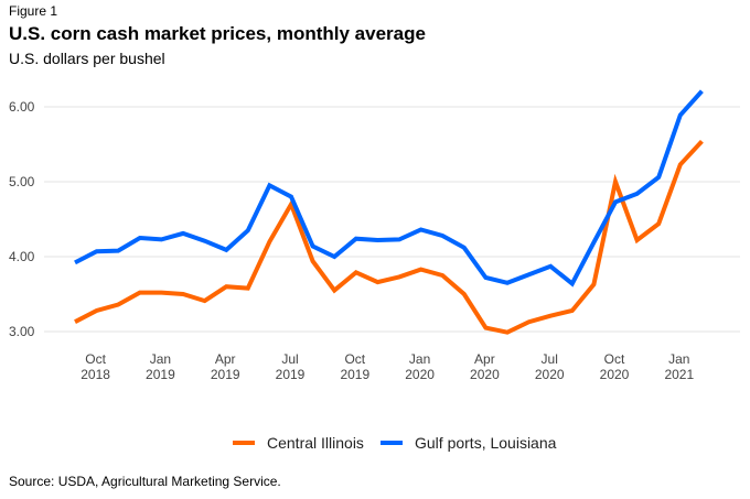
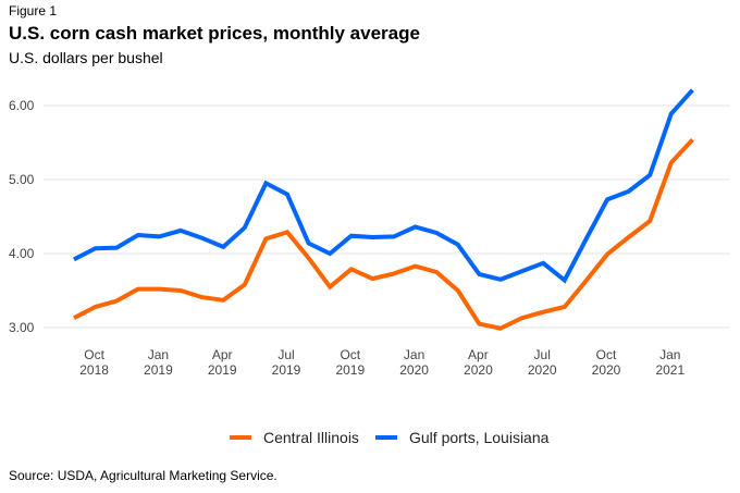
Central Illinois/Apr 2019: 3.6 -> 3.4
Central Illinois/Jul 2019: 4.7 -> 4.3
Central Illinois/Oct 2020: 5.0 -> 4.0
